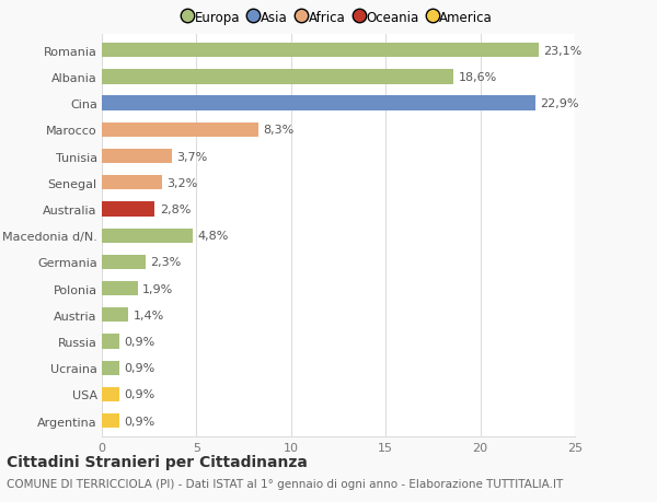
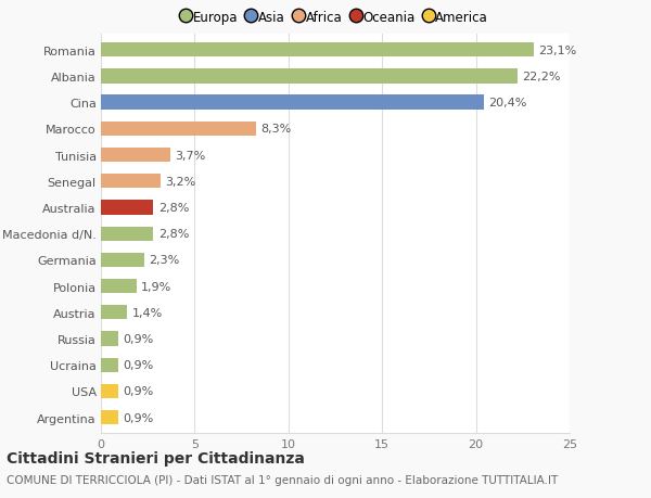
Albania: 18,6% -> 22,2%
Cina: 22,9% -> 20,4%
Macedonia d/N.: 4,8% -> 2,8%
